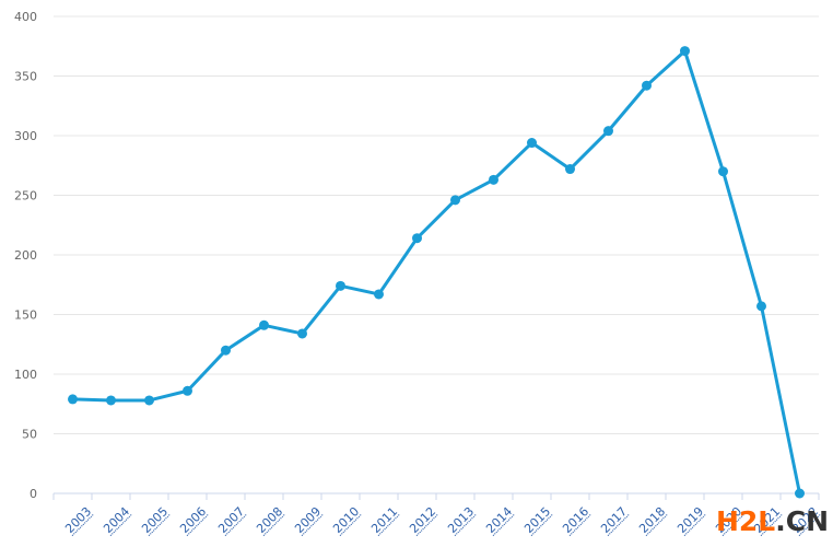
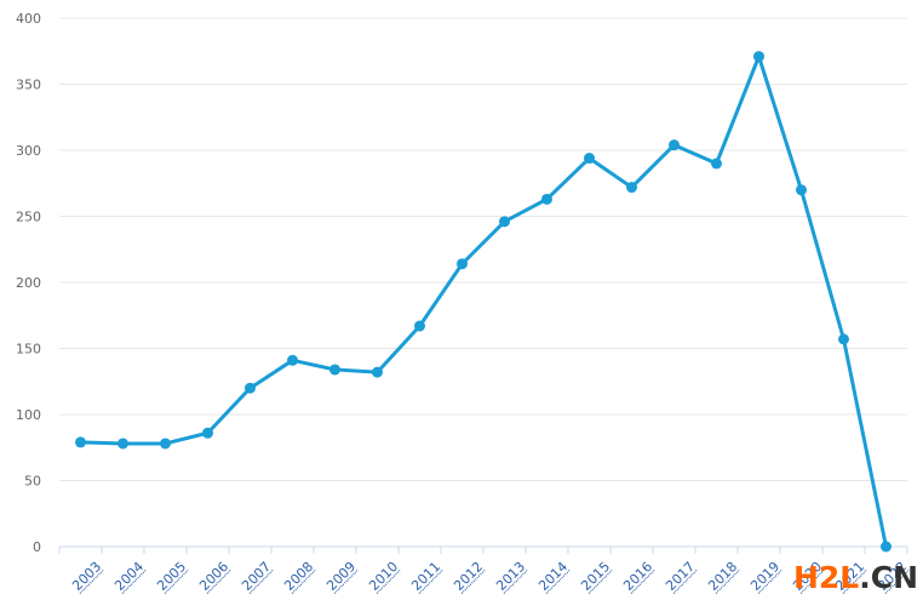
2010: 174 -> 132
2018: 342 -> 290
